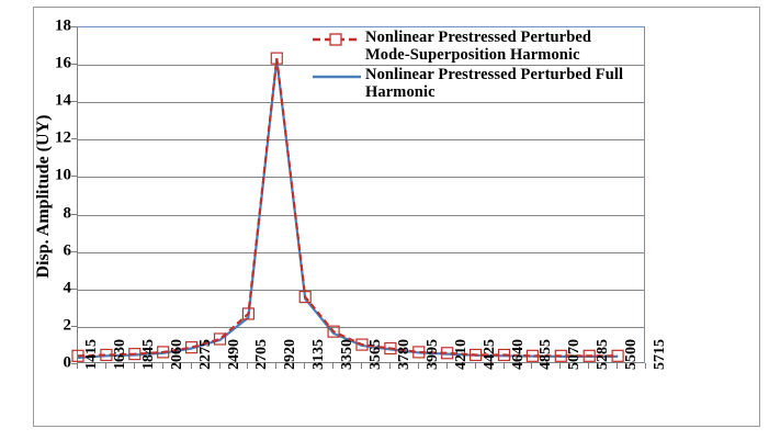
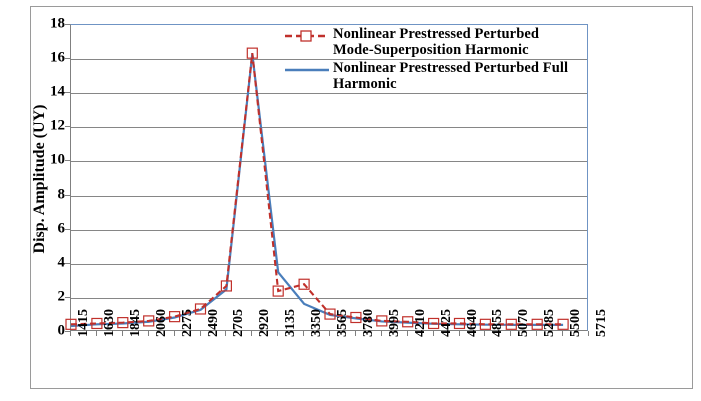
Nonlinear Prestressed Perturbed Mode-Superposition Harmonic/3135: 3.6 -> 2.4
Nonlinear Prestressed Perturbed Mode-Superposition Harmonic/3350: 1.8 -> 2.8
